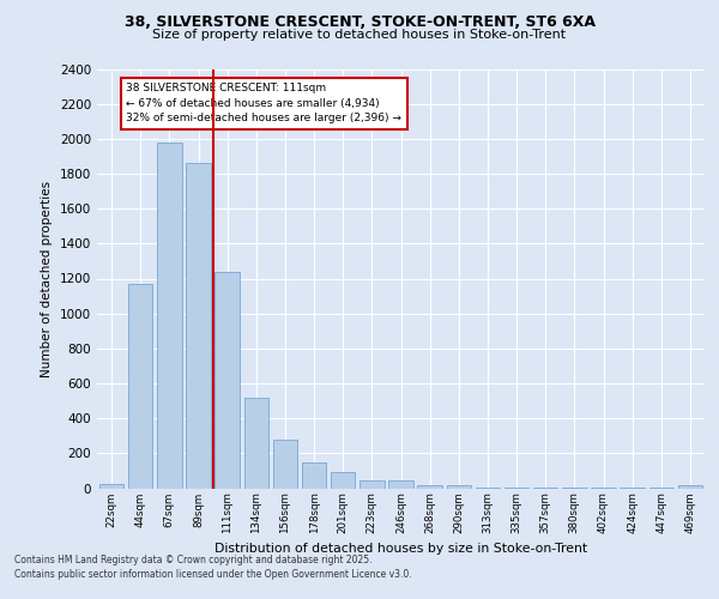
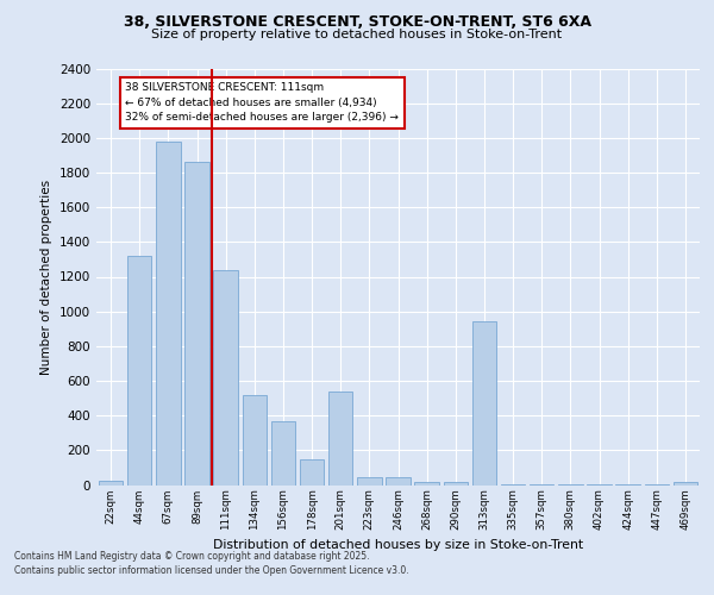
44sqm: 1170 -> 1320
156sqm: 280 -> 370
201sqm: 90 -> 540
313sqm: 0 -> 940
